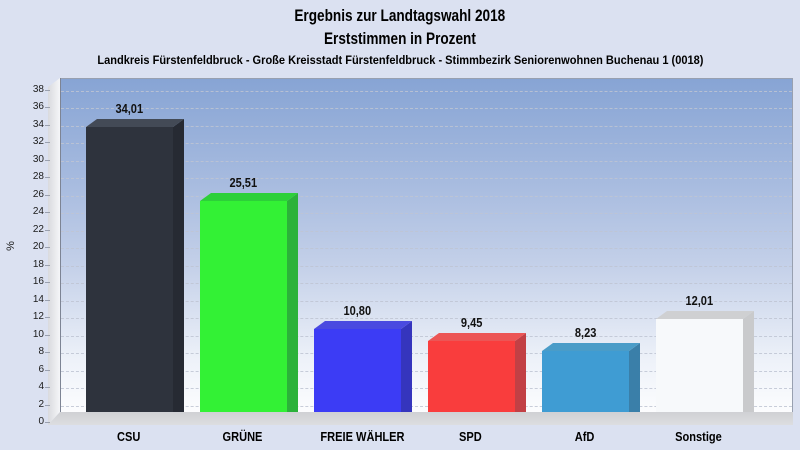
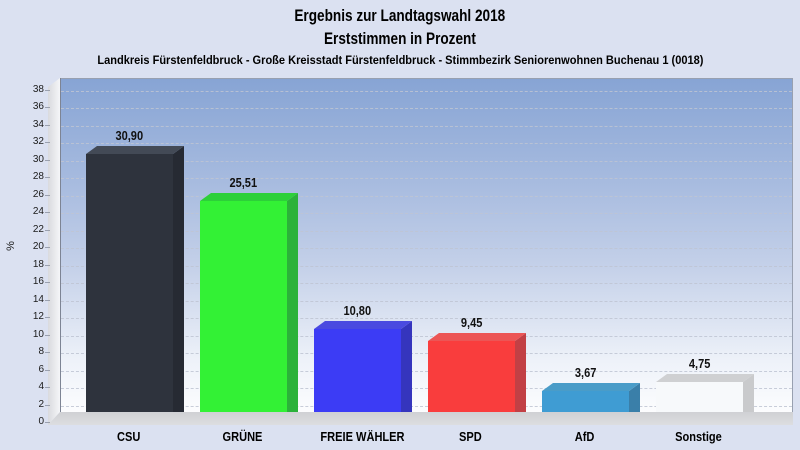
CSU: 34,01 -> 30,90
AfD: 8,23 -> 3,67
Sonstige: 12,01 -> 4,75
